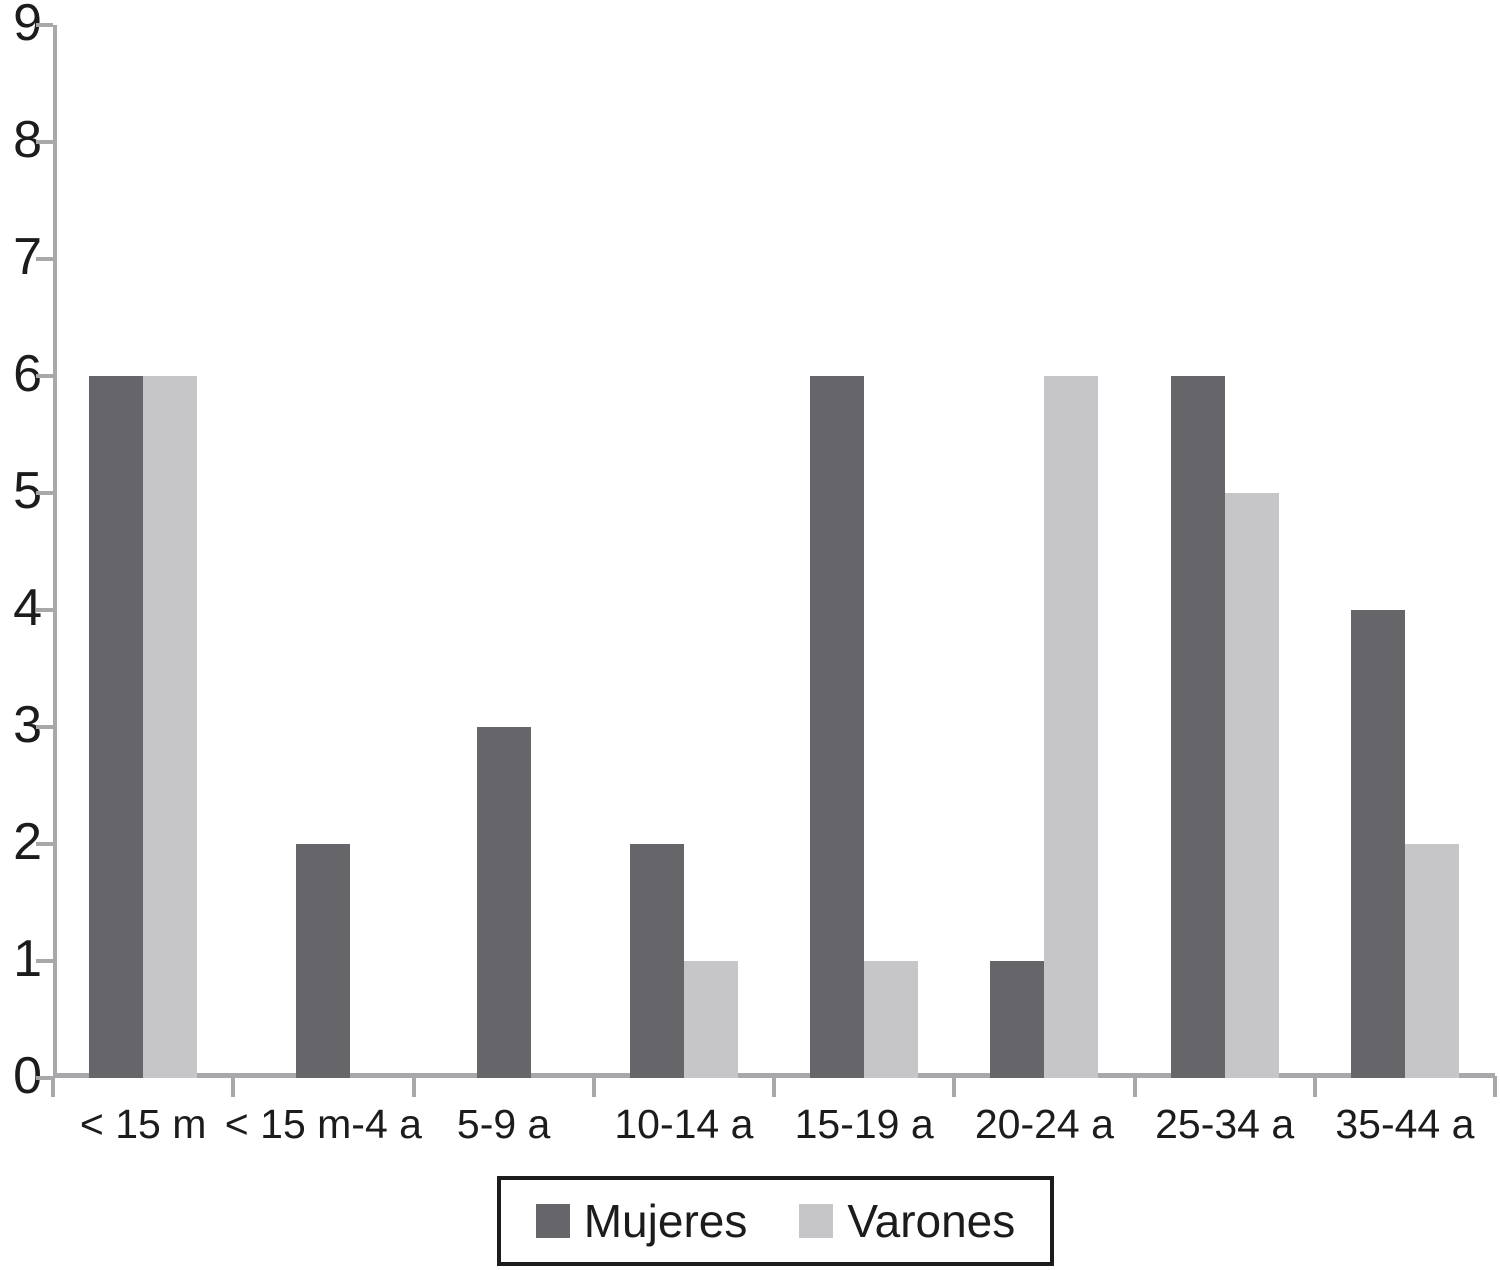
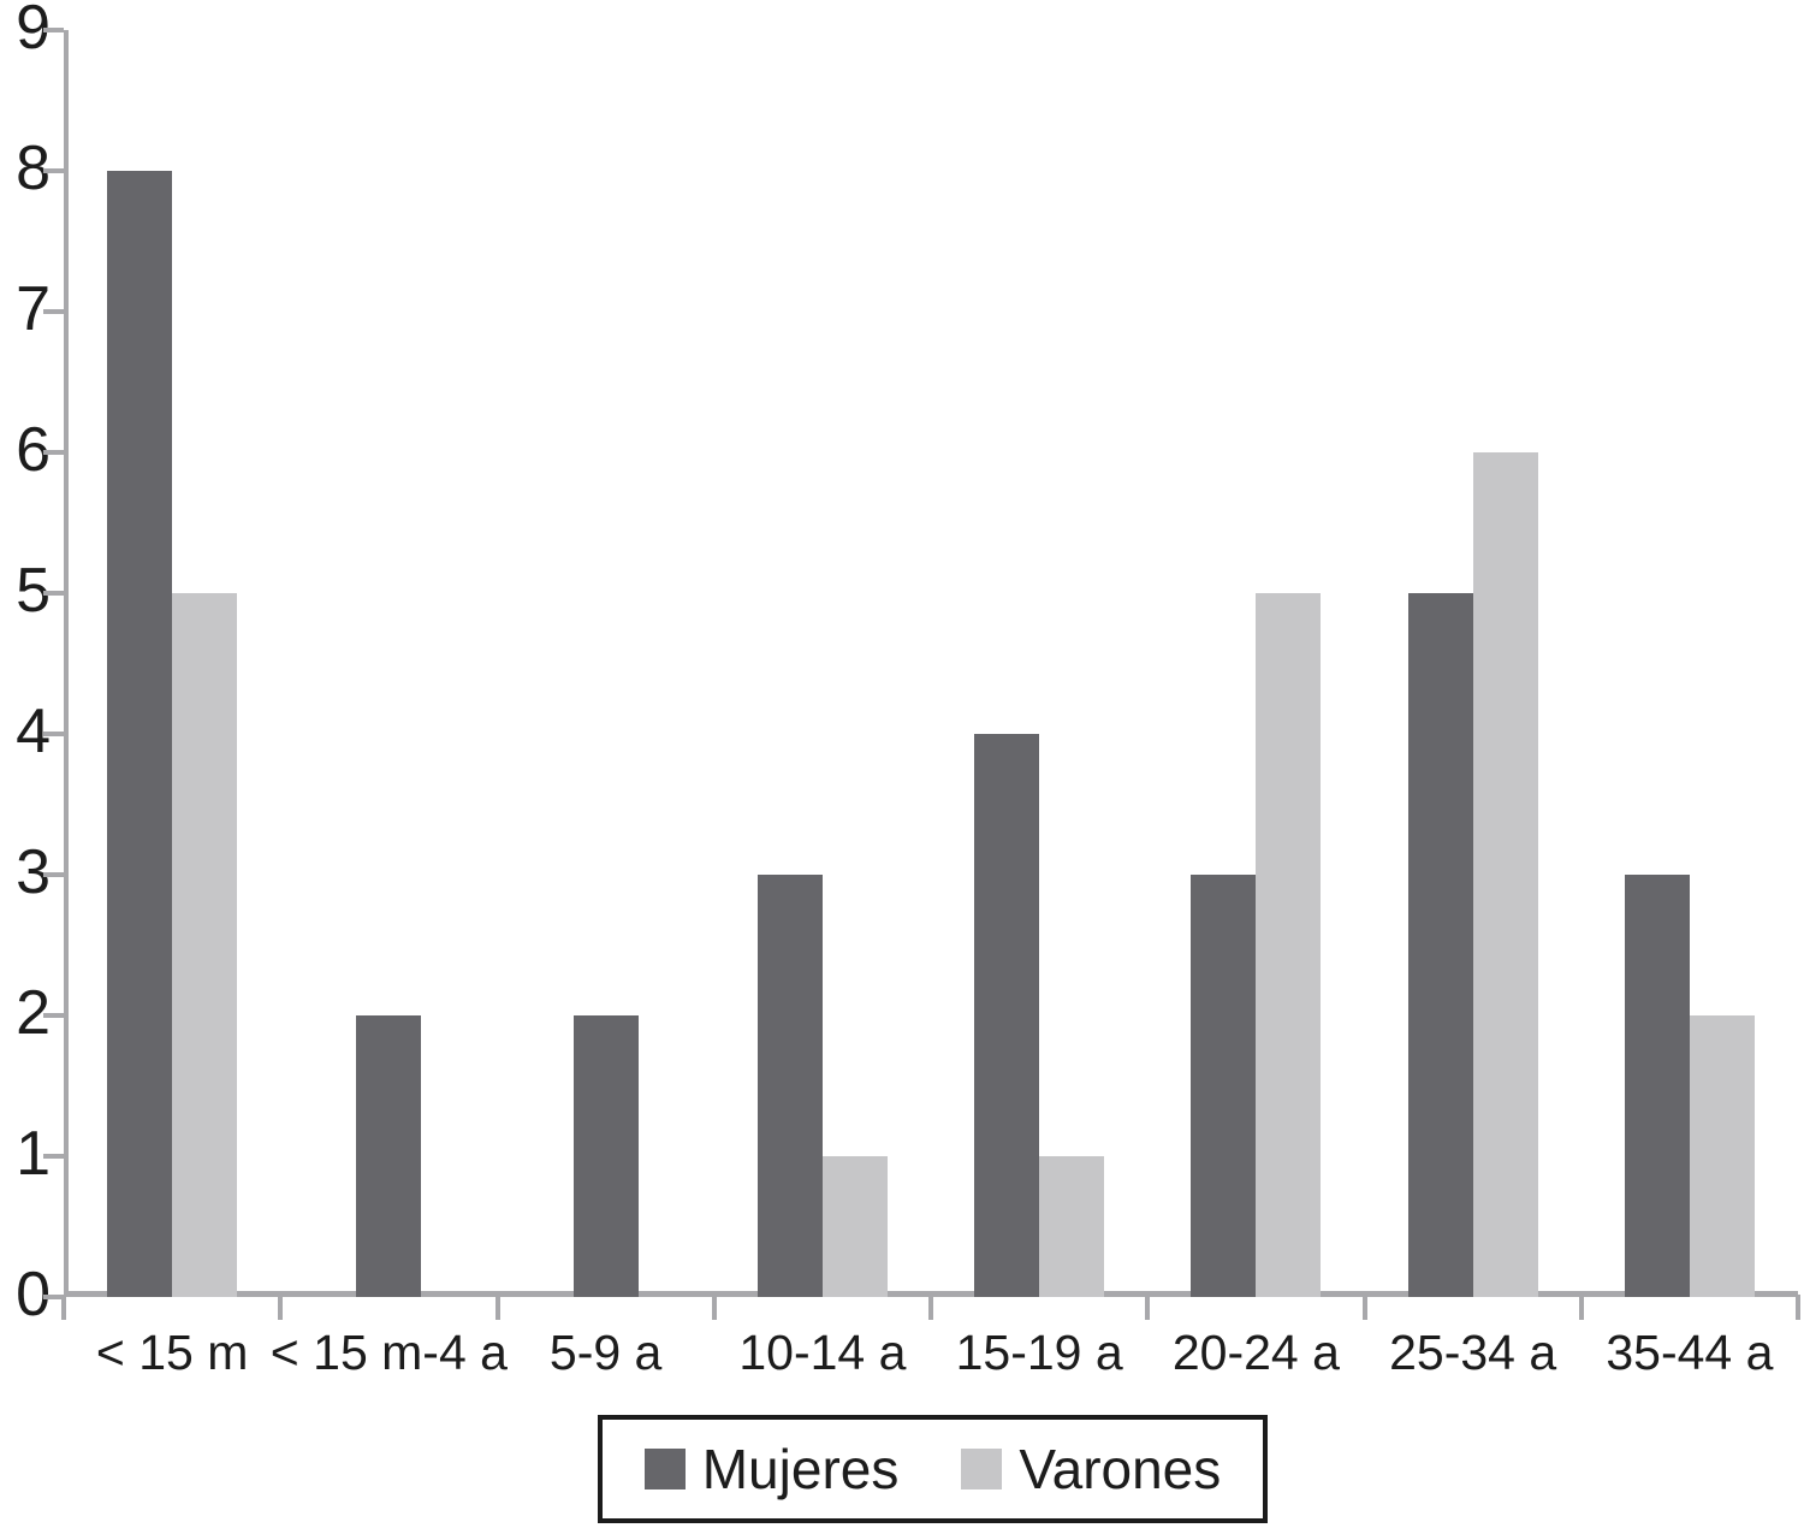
Mujeres/< 15 m: 6 -> 8
Varones/< 15 m: 6 -> 5
Mujeres/5-9 a: 3 -> 2
Mujeres/10-14 a: 2 -> 3
Mujeres/15-19 a: 6 -> 4
Mujeres/20-24 a: 1 -> 3
Varones/20-24 a: 6 -> 5
Mujeres/25-34 a: 6 -> 5
Varones/25-34 a: 5 -> 6
Mujeres/35-44 a: 4 -> 3
